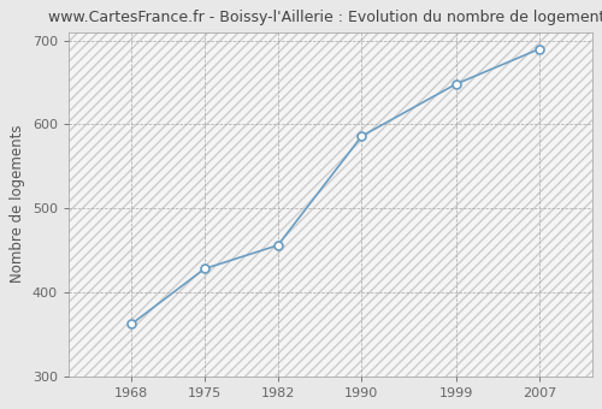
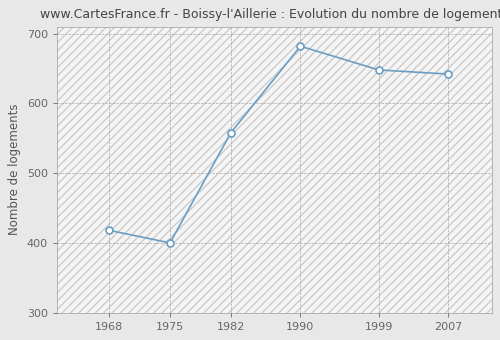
1968: 362 -> 418
1975: 428 -> 400
1982: 456 -> 558
1990: 586 -> 682
2007: 690 -> 642
